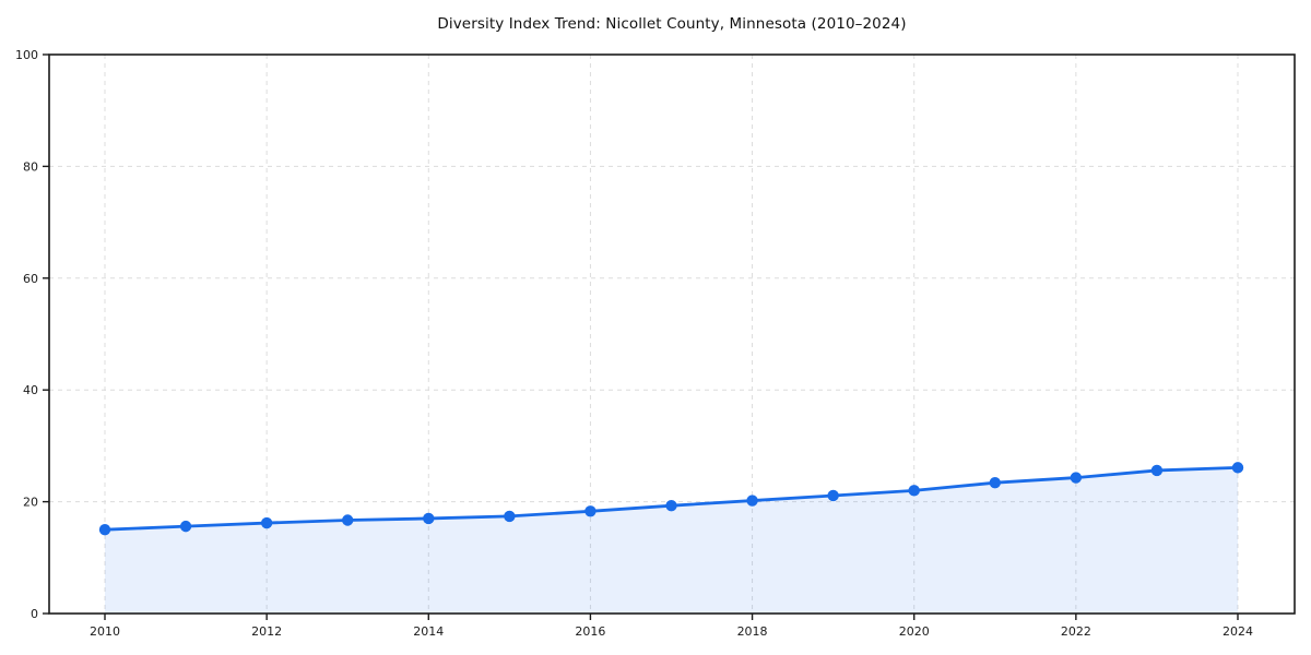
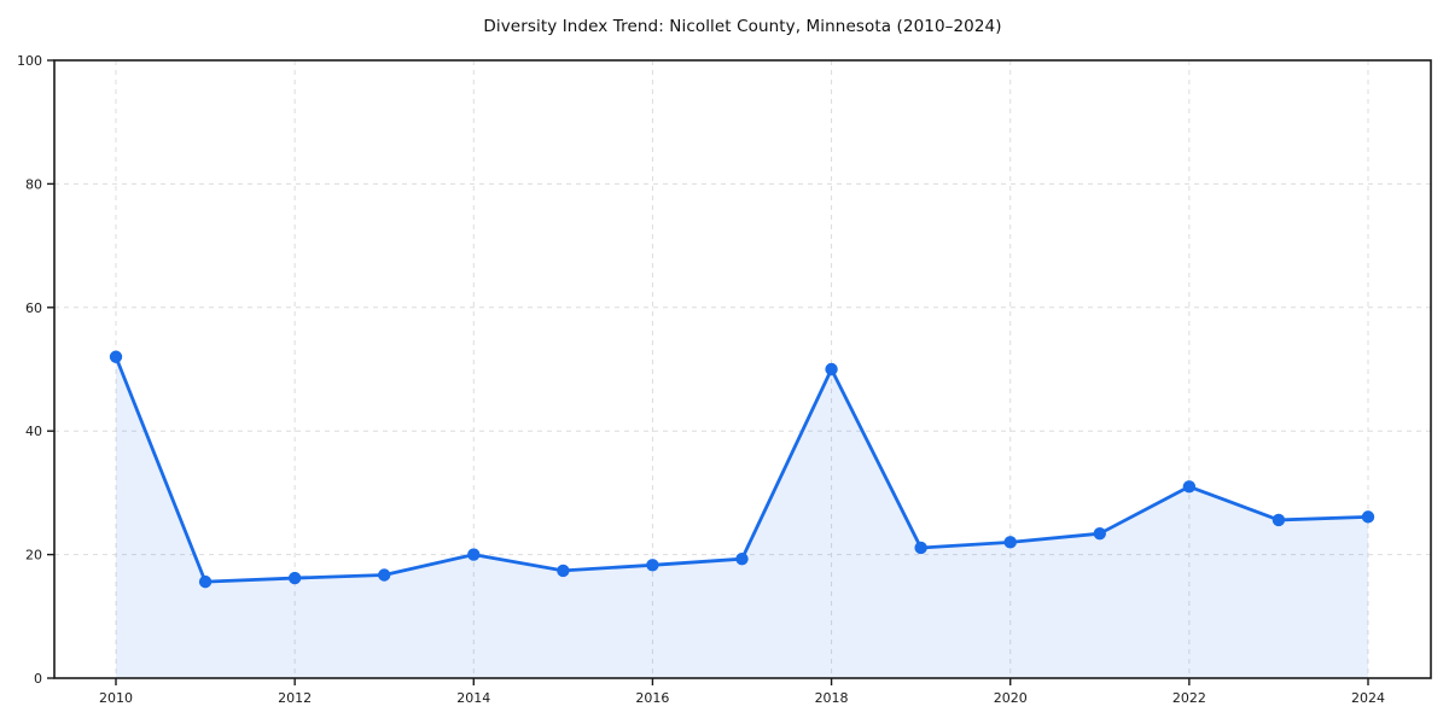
2010: 15 -> 52
2014: 17 -> 20
2018: 20 -> 50
2022: 24 -> 31
